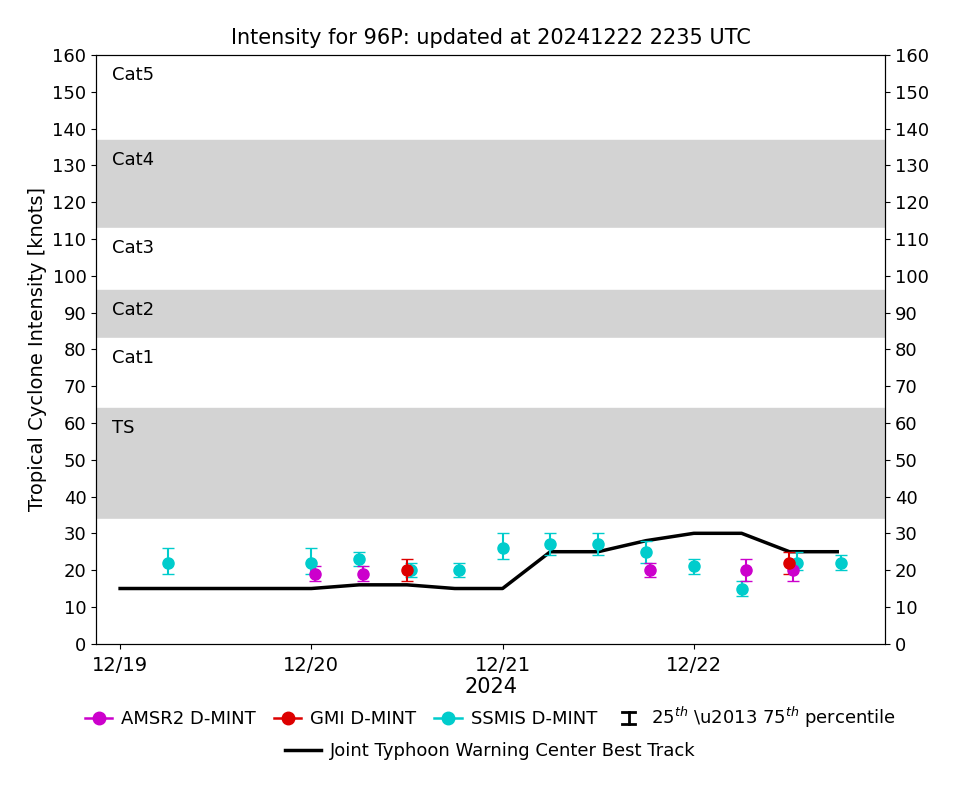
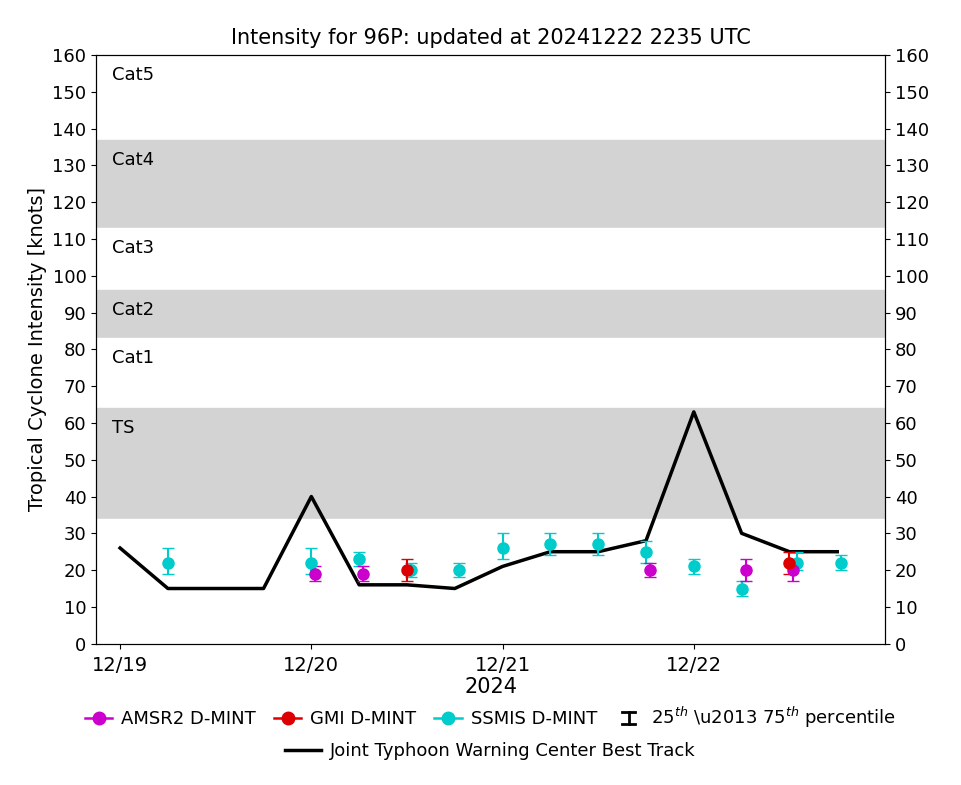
12/19: 15 -> 26
12/20: 15 -> 40
12/21: 15 -> 21
12/22: 30 -> 63
